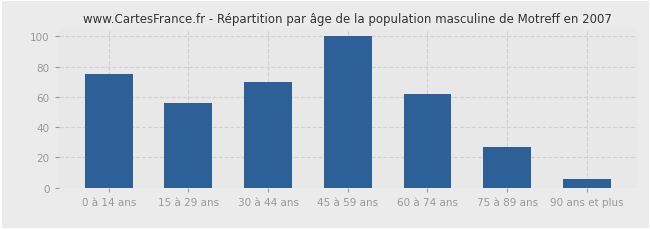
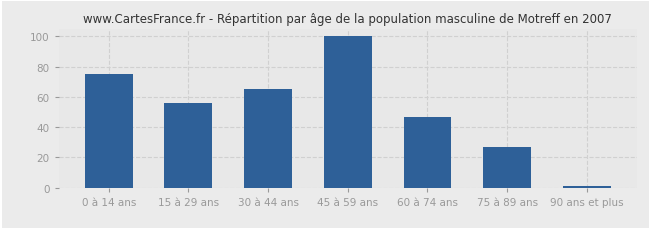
30 à 44 ans: 70 -> 65
60 à 74 ans: 62 -> 47
90 ans et plus: 6 -> 1
